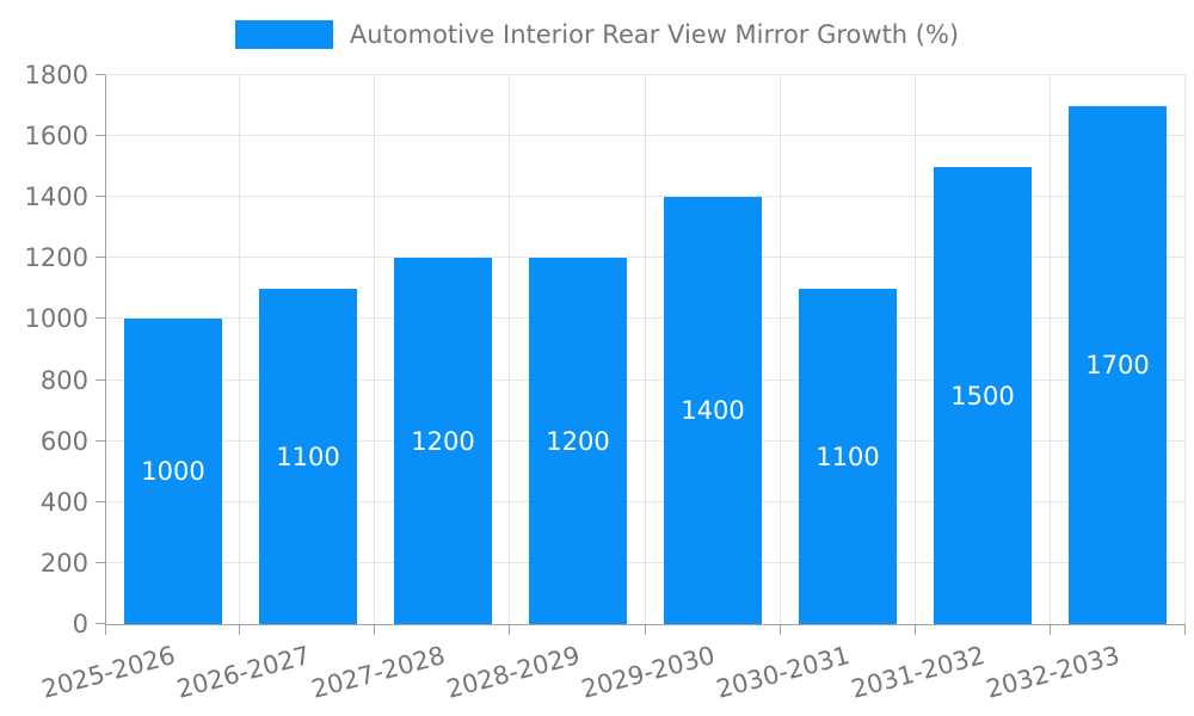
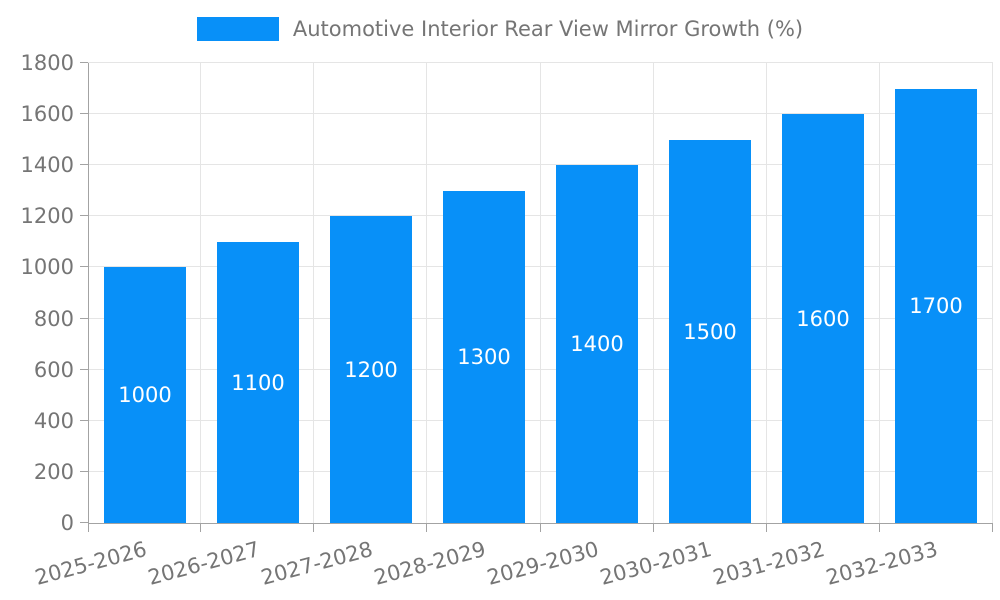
2028-2029: 1200 -> 1300
2030-2031: 1100 -> 1500
2031-2032: 1500 -> 1600
